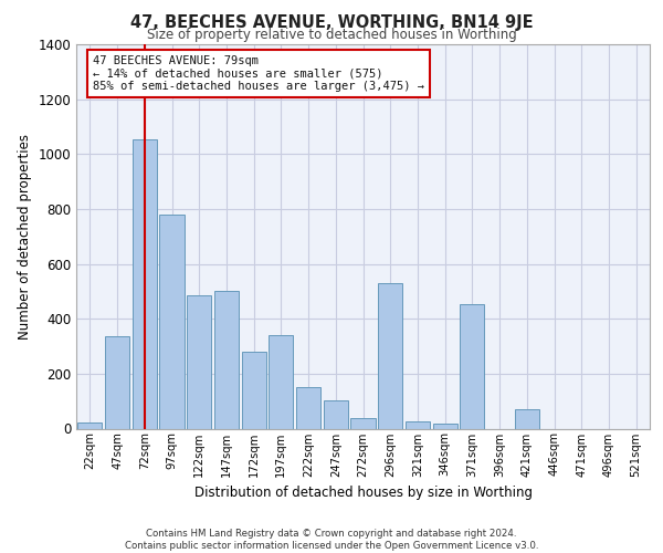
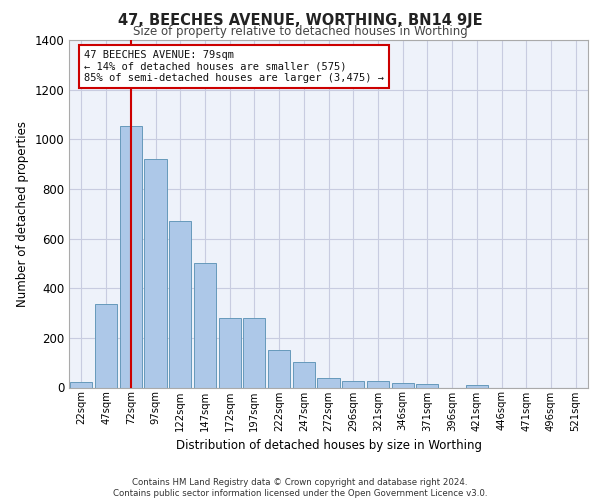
97sqm: 780 -> 920
122sqm: 485 -> 670
197sqm: 340 -> 278
296sqm: 530 -> 25
371sqm: 455 -> 13
421sqm: 70 -> 12
